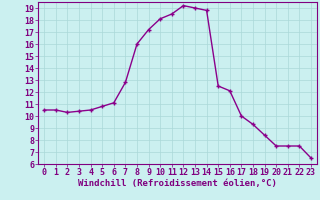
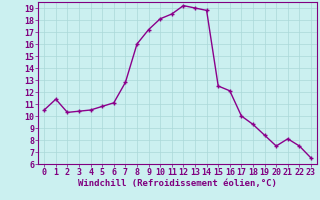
1: 10.5 -> 11.4
21: 7.5 -> 8.1
